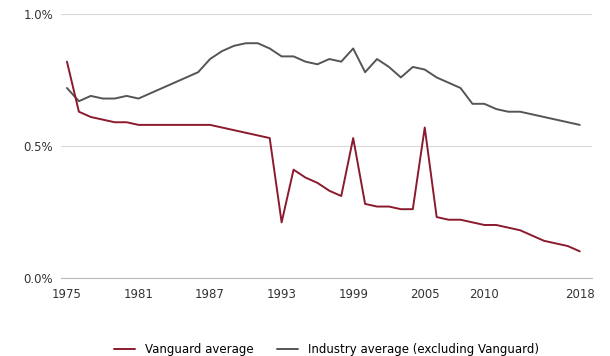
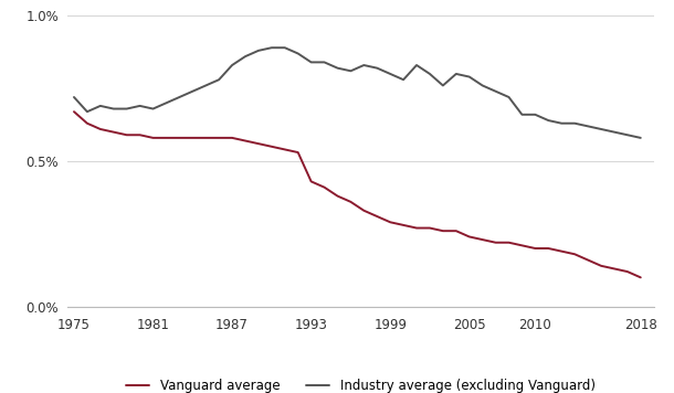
Vanguard average/1975: 0.82% -> 0.67%
Vanguard average/1993: 0.21% -> 0.43%
Vanguard average/1999: 0.53% -> 0.29%
Industry average (excluding Vanguard)/1999: 0.87% -> 0.80%
Vanguard average/2005: 0.57% -> 0.24%
